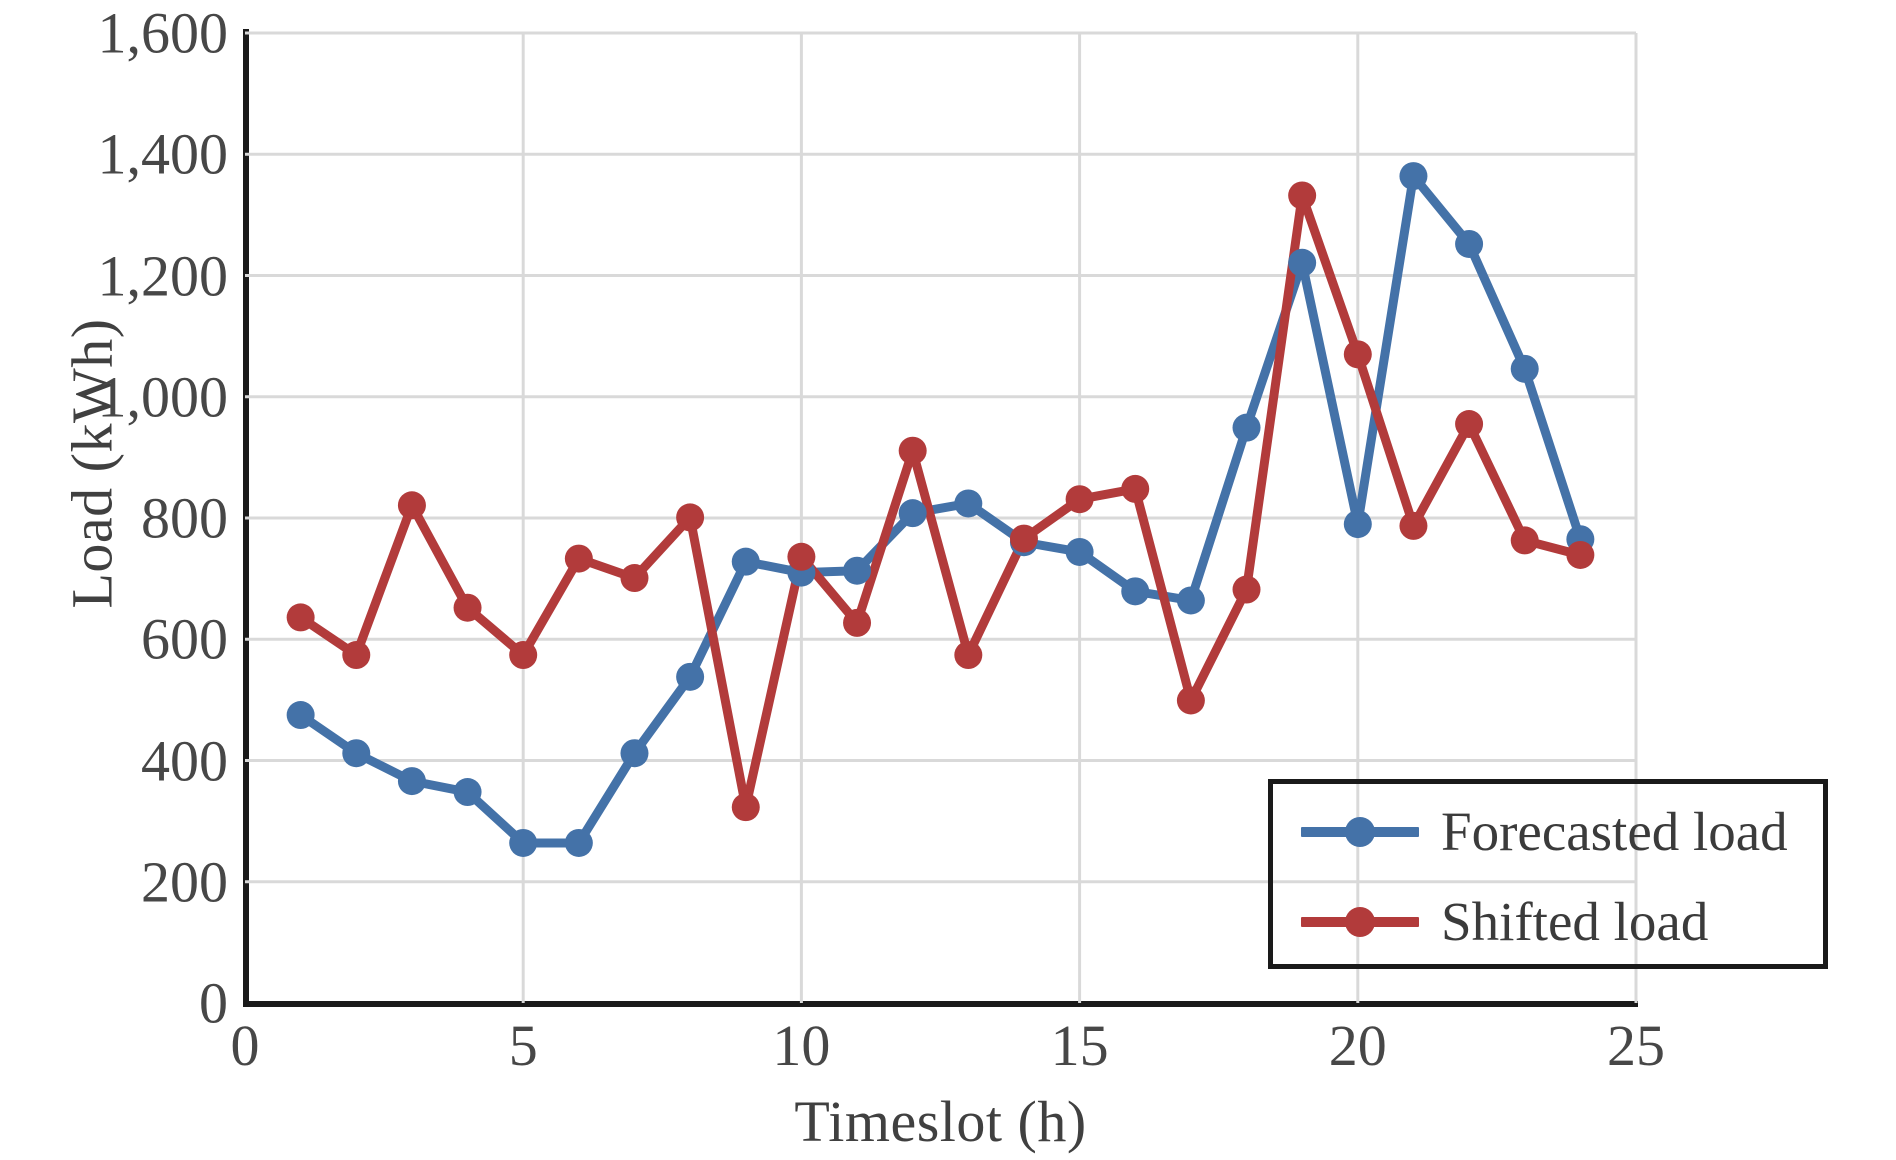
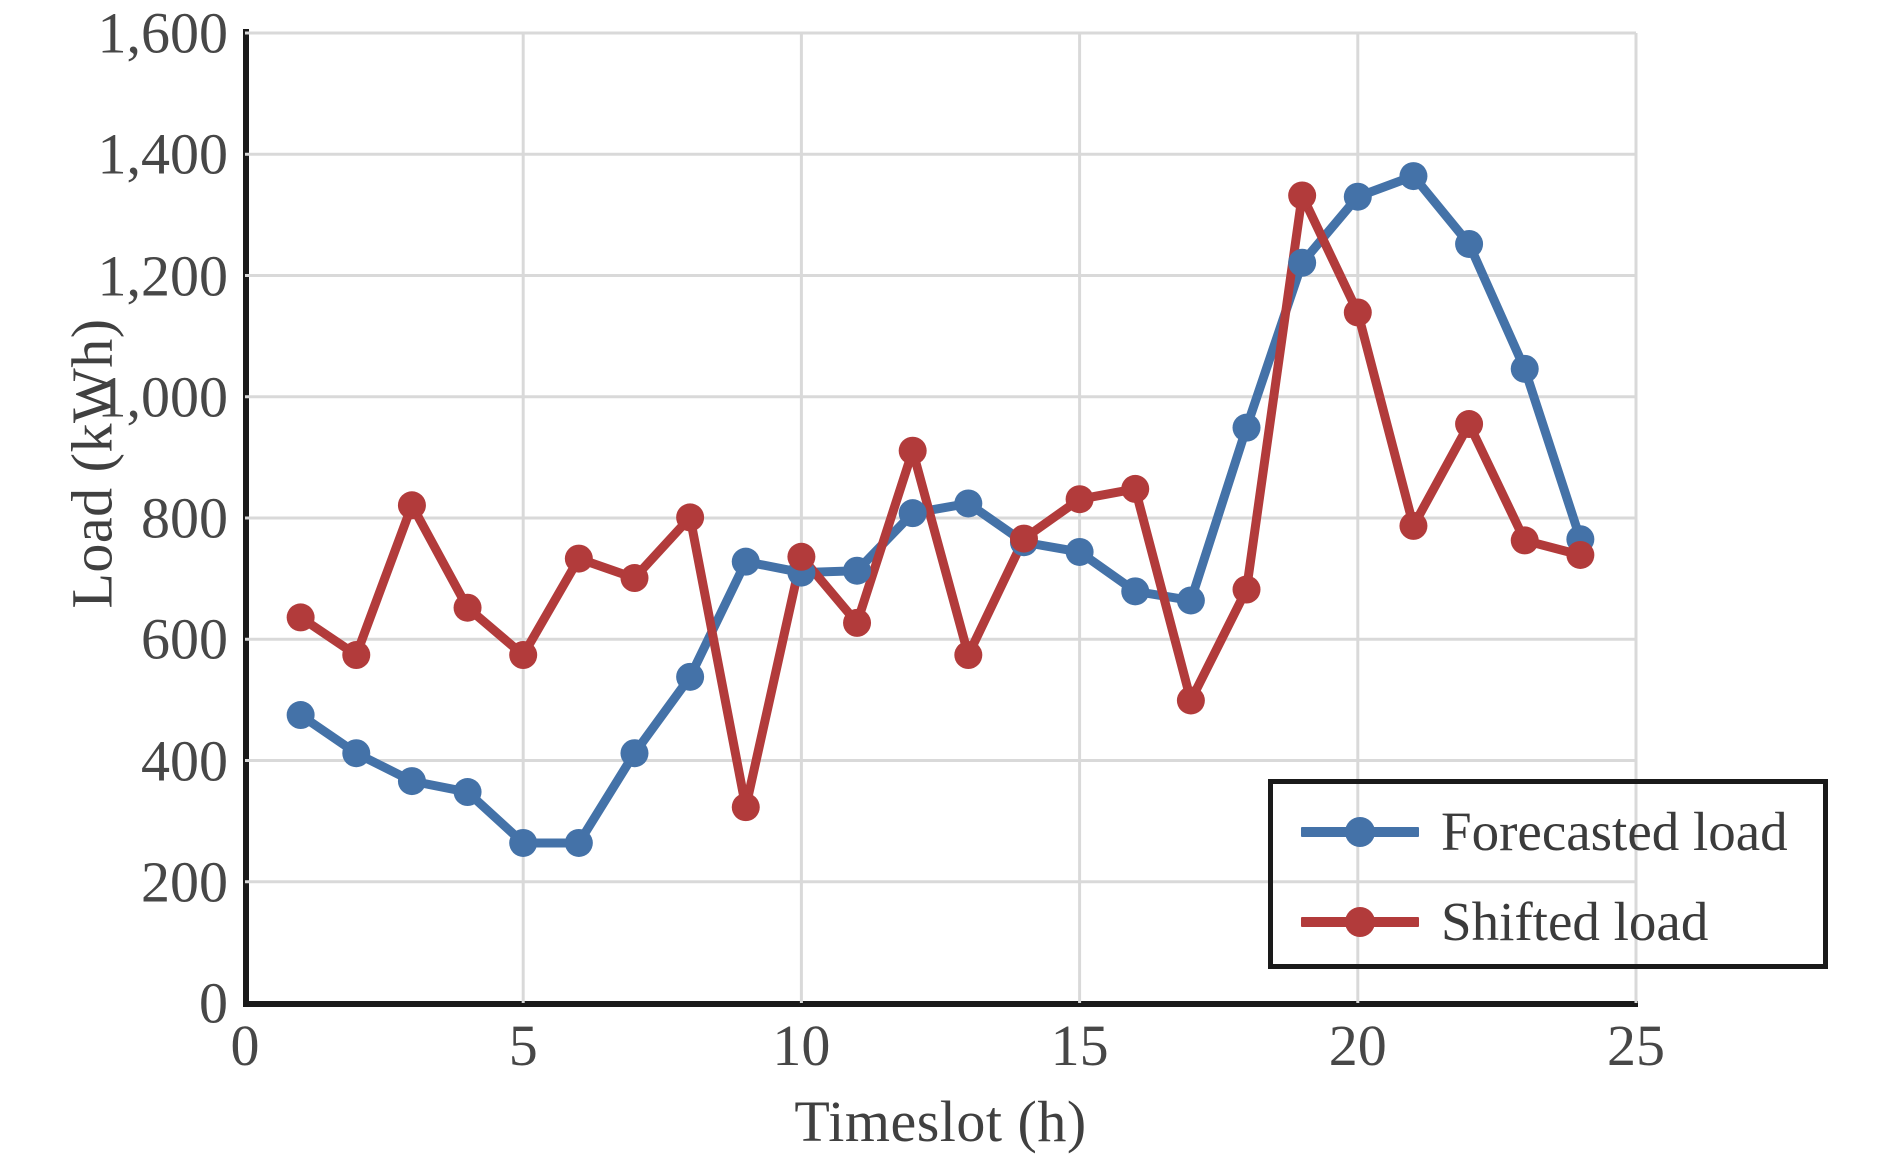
Forecasted load/20: 790 -> 1330
Shifted load/20: 1070 -> 1140
